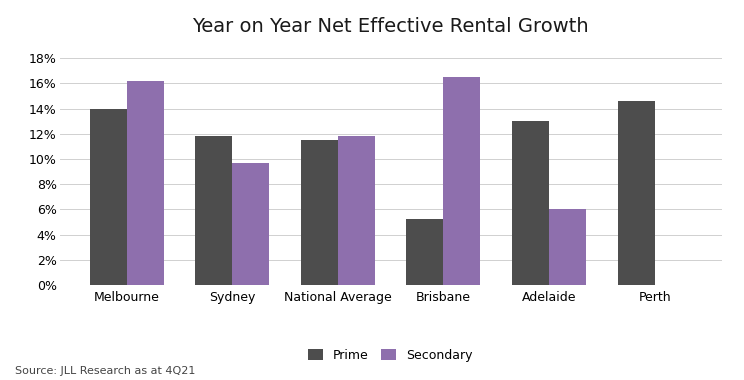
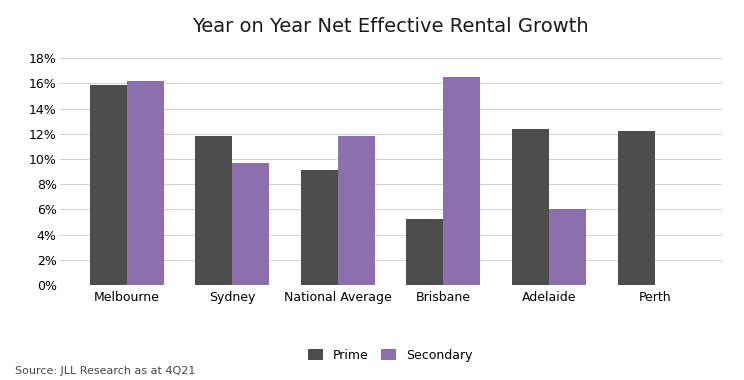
Prime/Melbourne: 14.0% -> 15.9%
Prime/National Average: 11.5% -> 9.1%
Prime/Adelaide: 13.0% -> 12.4%
Prime/Perth: 14.6% -> 12.2%
